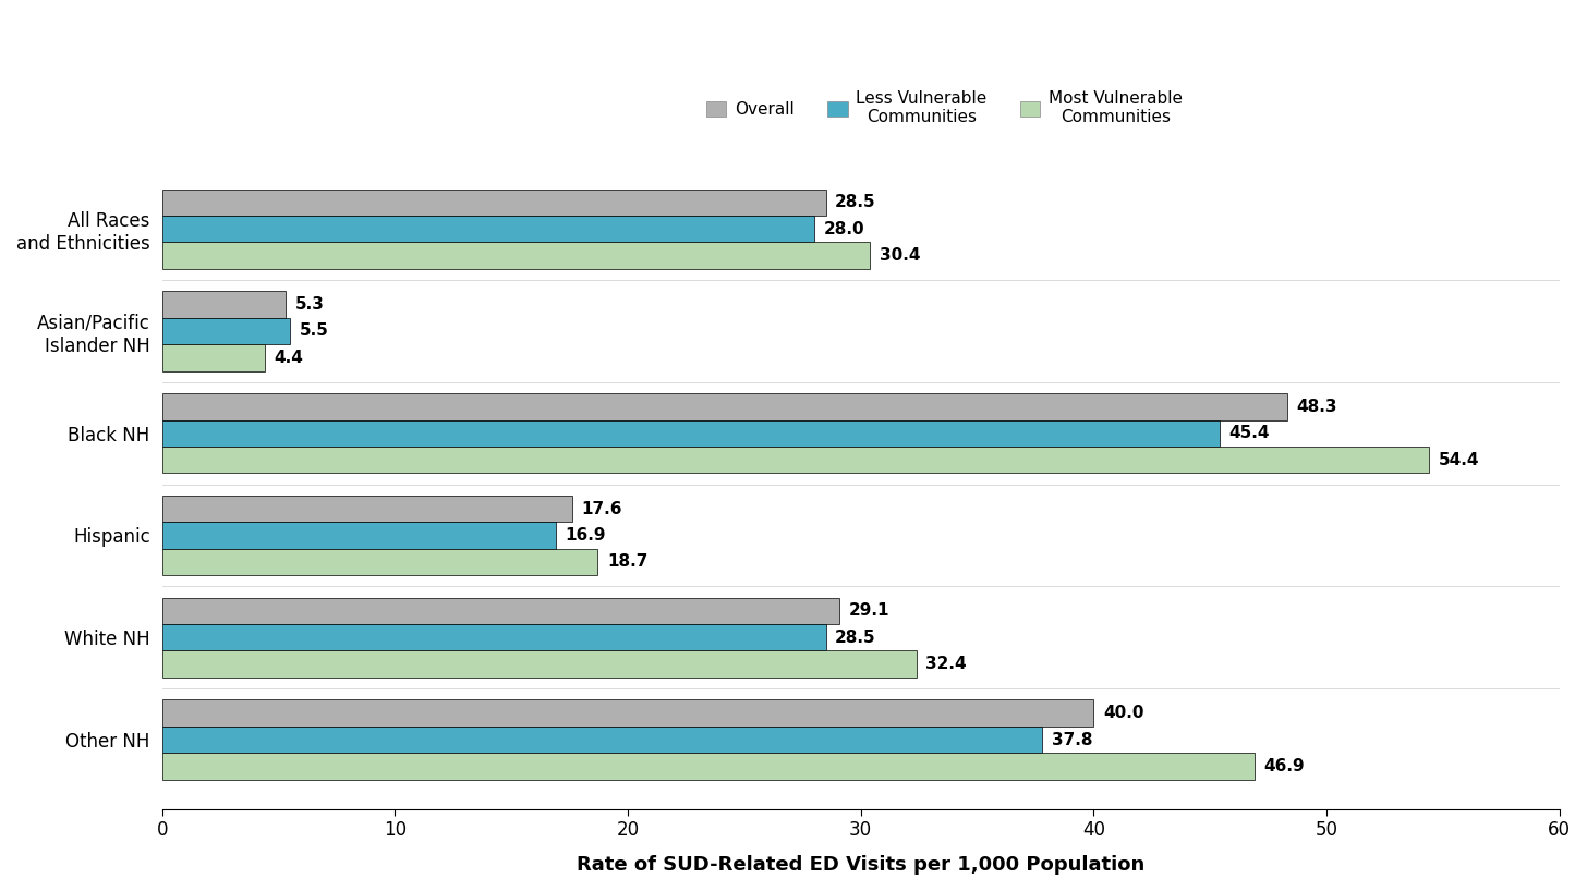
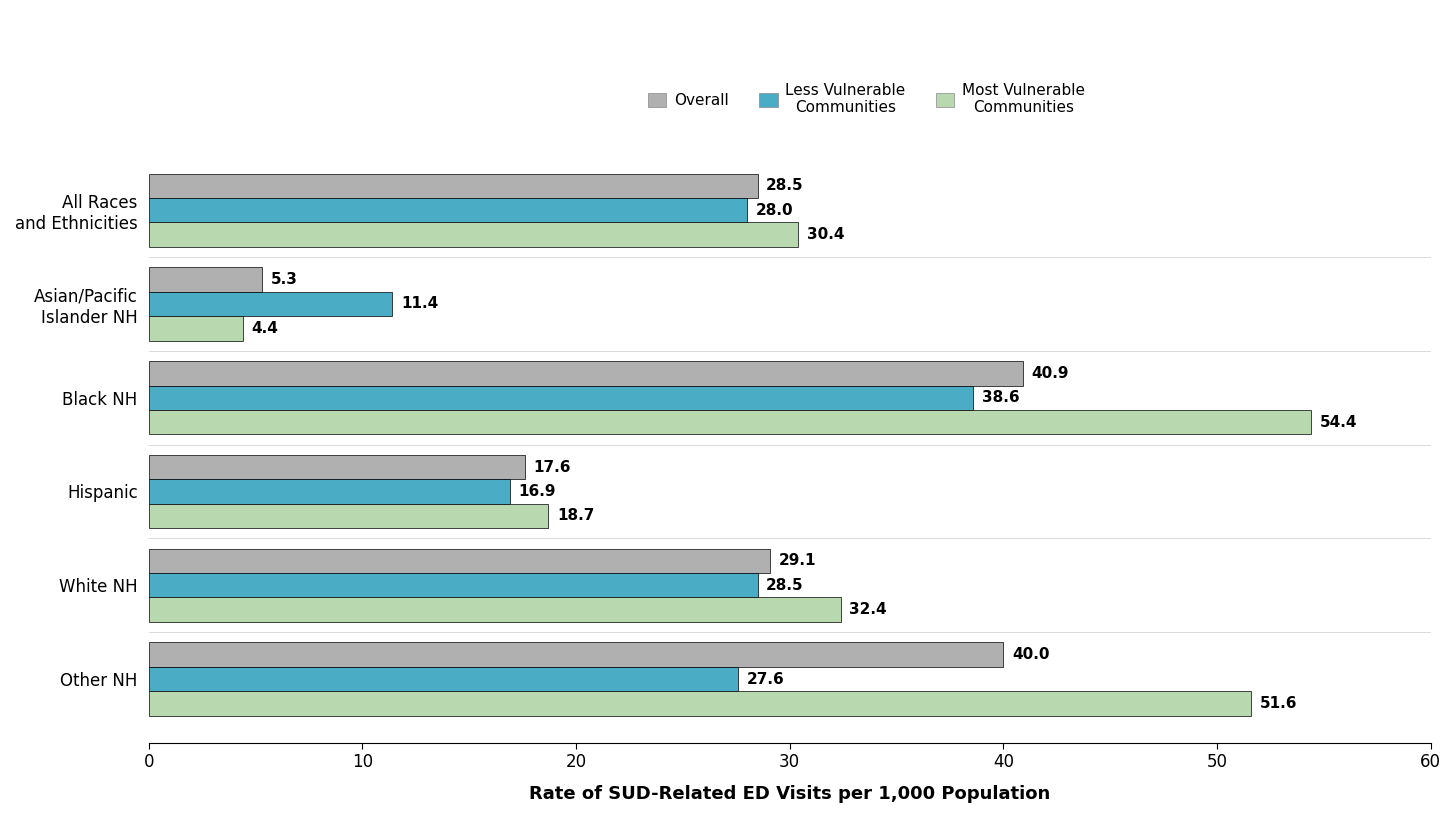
Less Vulnerable Communities/Asian/Pacific Islander NH: 5.5 -> 11.4
Overall/Black NH: 48.3 -> 40.9
Less Vulnerable Communities/Black NH: 45.4 -> 38.6
Less Vulnerable Communities/Other NH: 37.8 -> 27.6
Most Vulnerable Communities/Other NH: 46.9 -> 51.6
